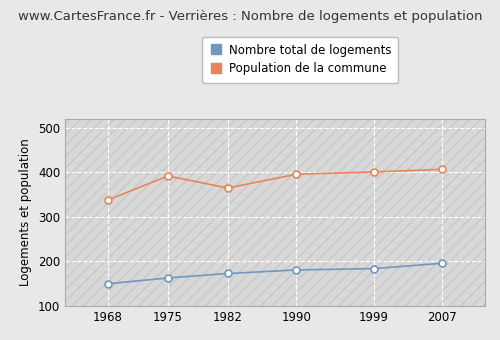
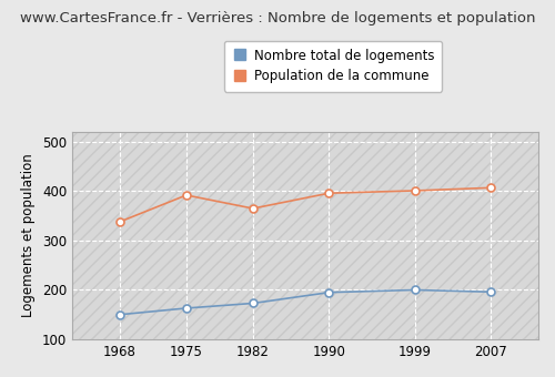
Nombre total de logements/1990: 181 -> 195
Nombre total de logements/1999: 184 -> 200
